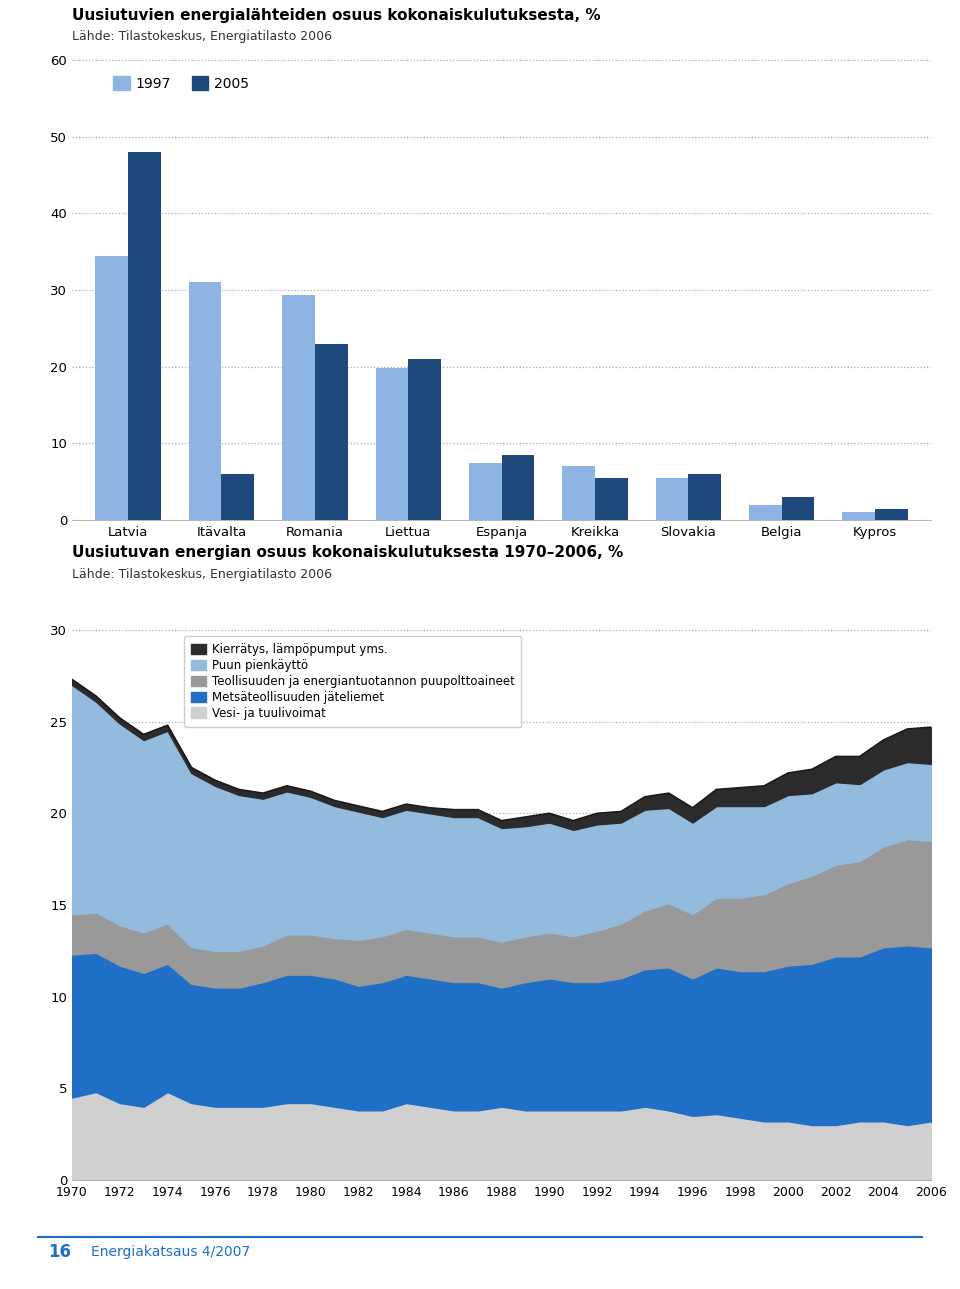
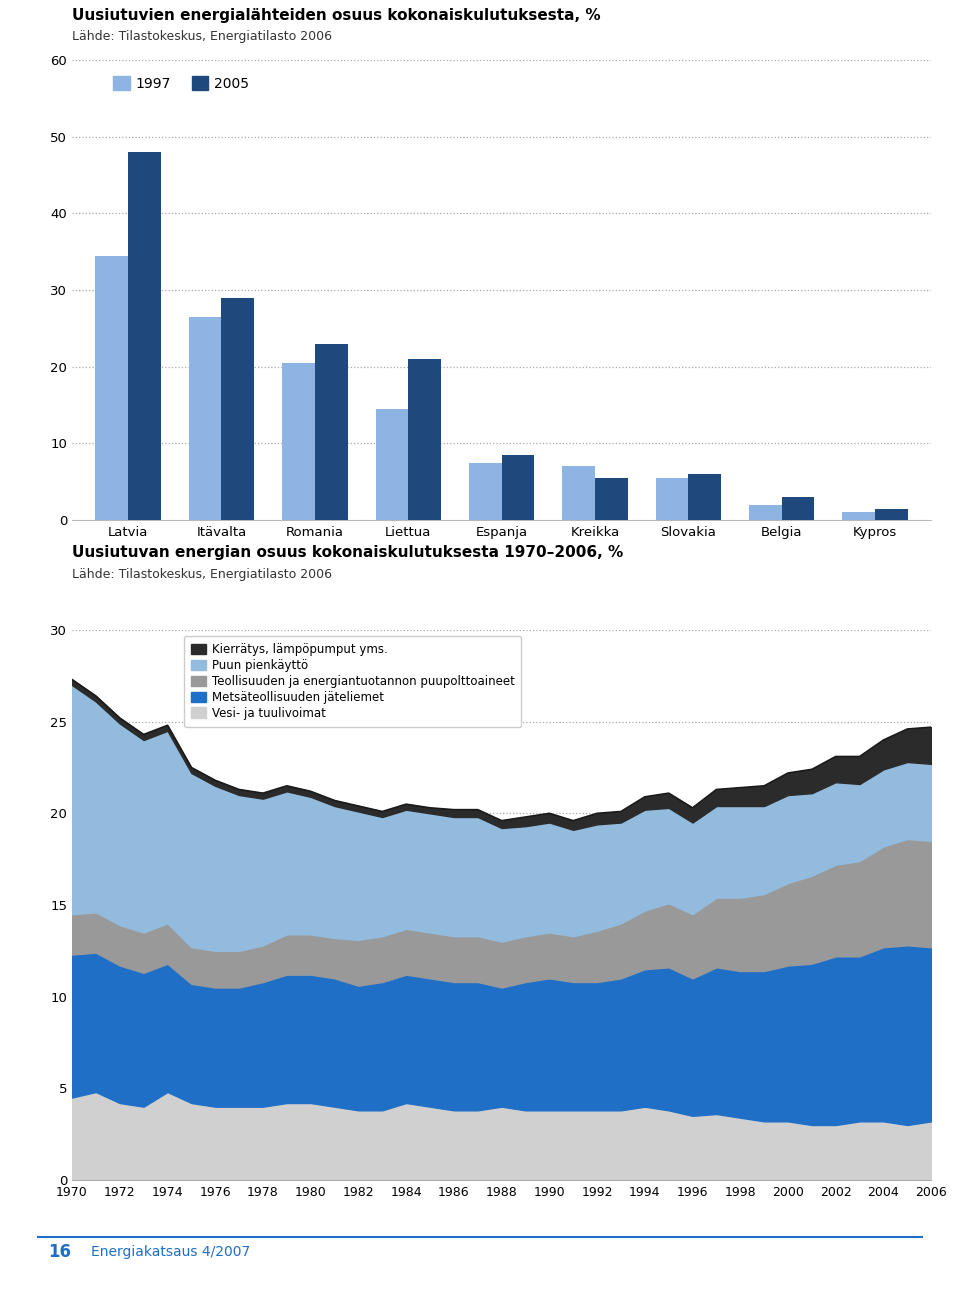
1997/Itävalta: 31.0 -> 26.5
2005/Itävalta: 6.0 -> 29.0
1997/Romania: 29.4 -> 20.5
1997/Liettua: 19.8 -> 14.5
